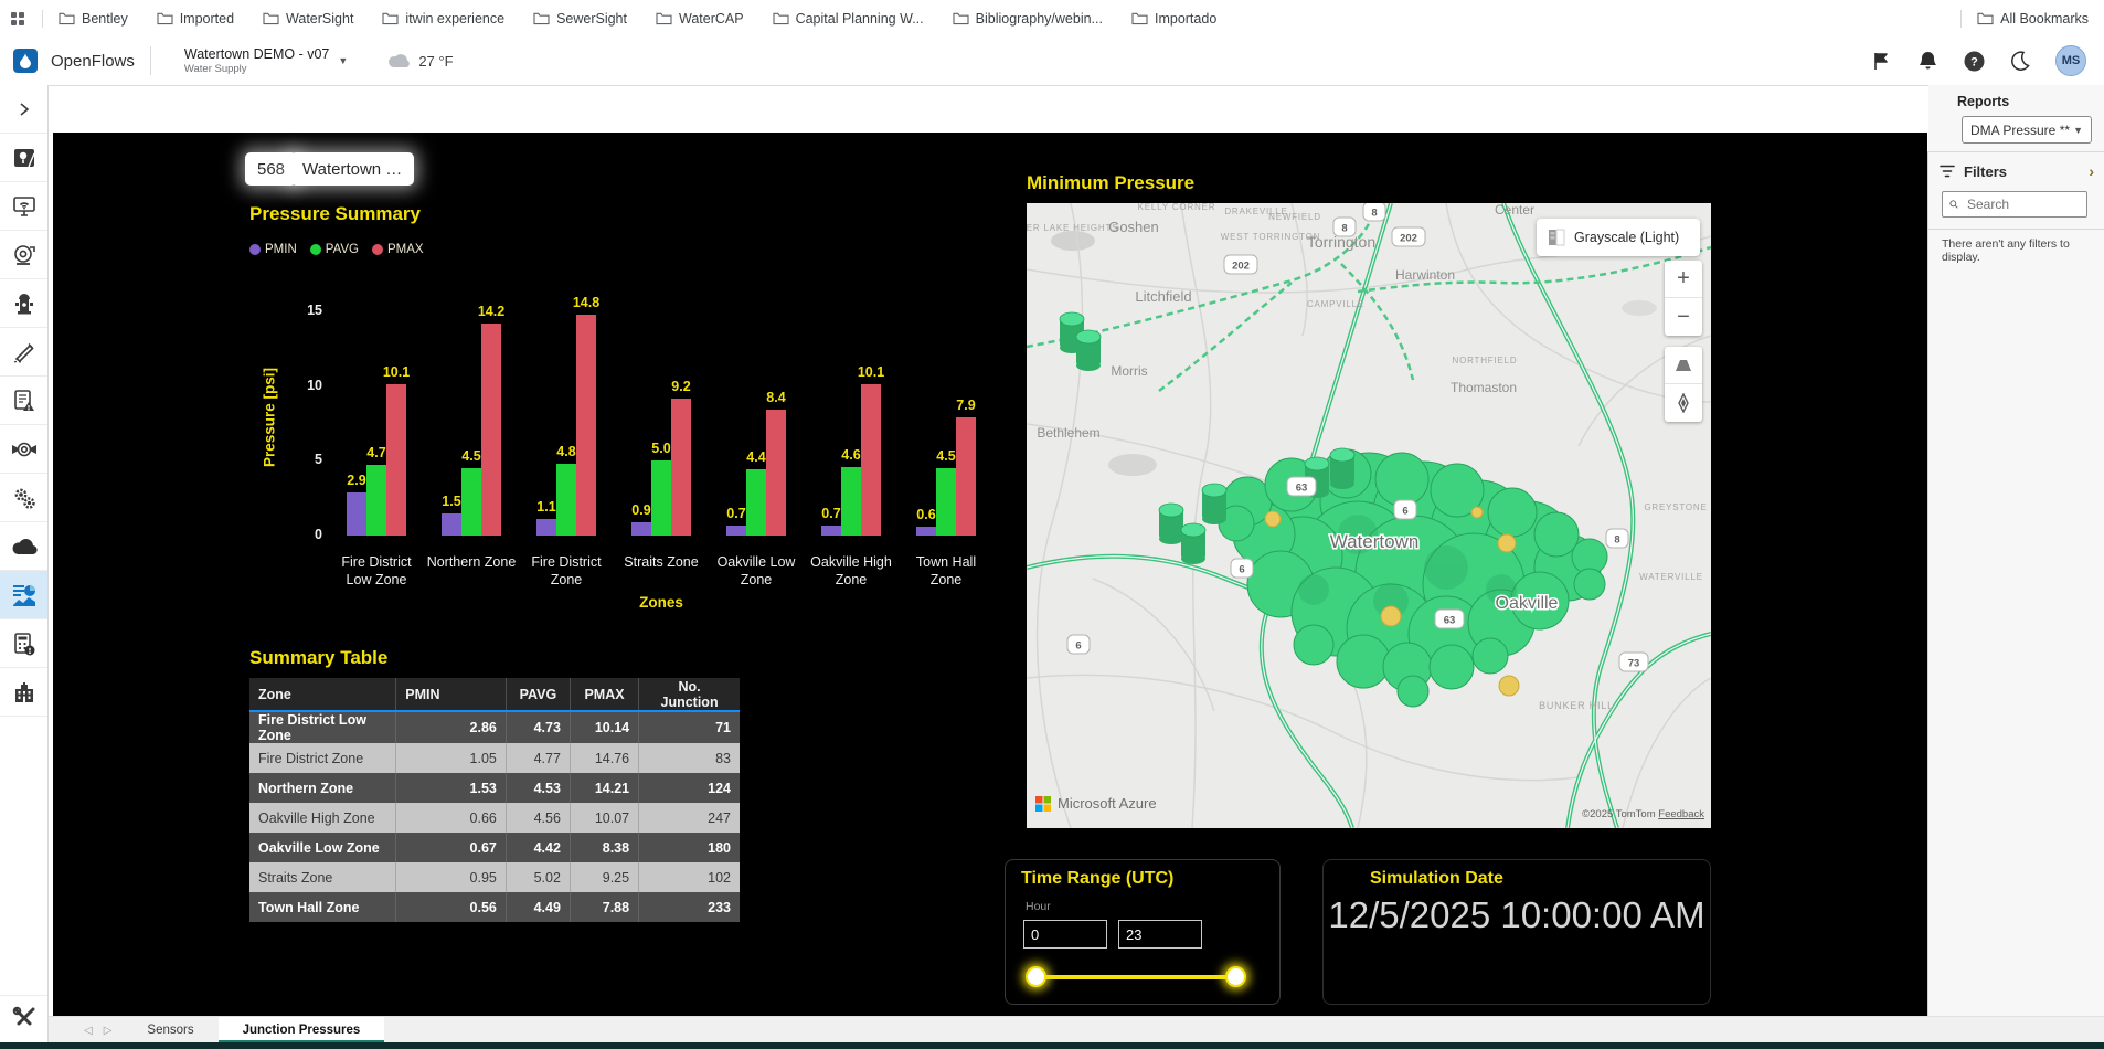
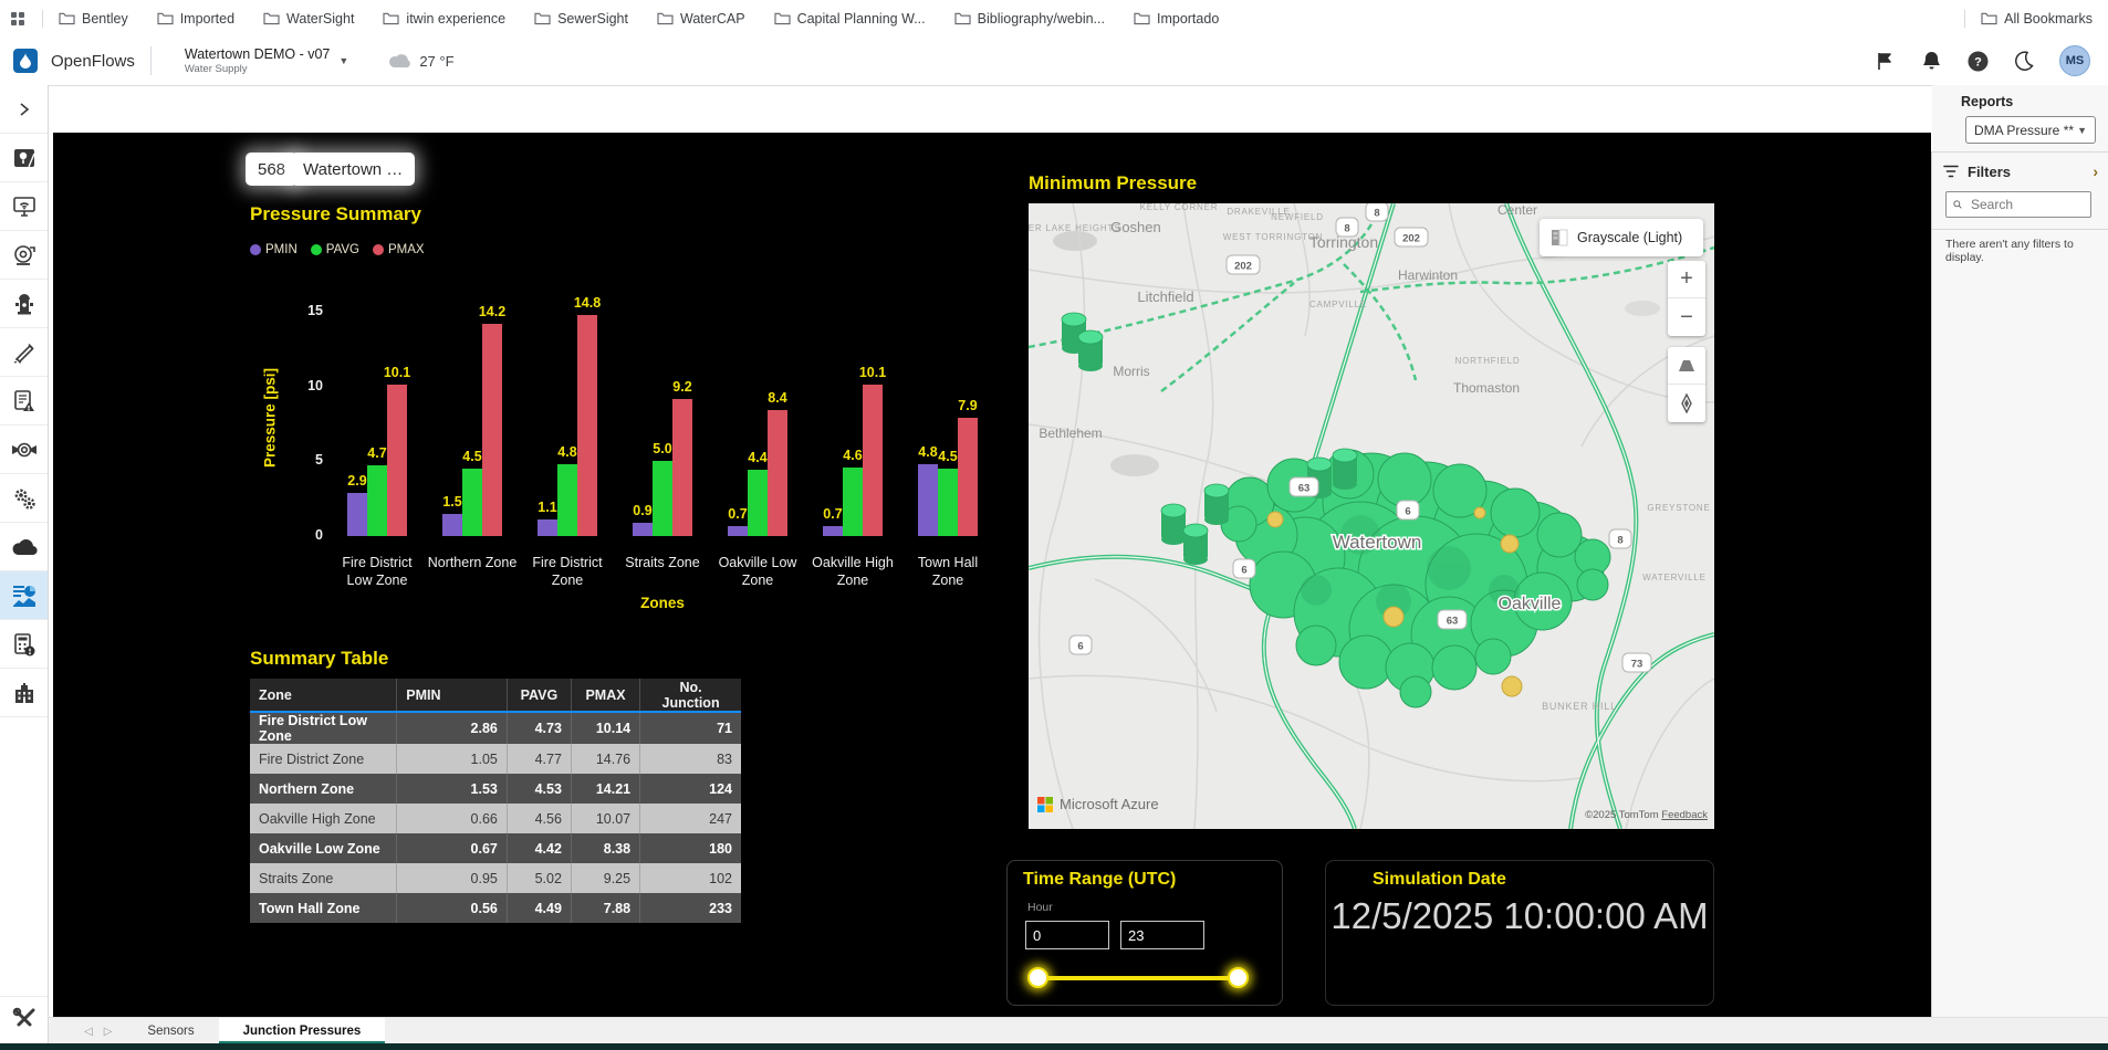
PMIN/Town Hall Zone: 0.6 -> 4.8
